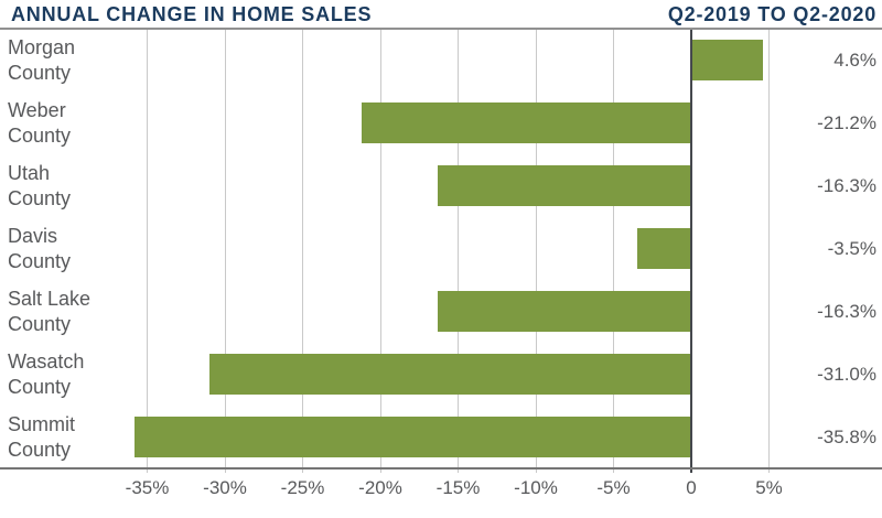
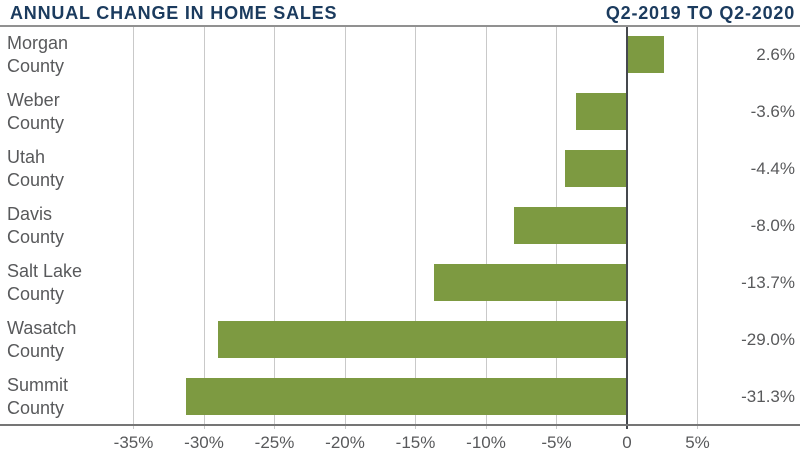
Morgan County: 4.6% -> 2.6%
Weber County: -21.2% -> -3.6%
Utah County: -16.3% -> -4.4%
Davis County: -3.5% -> -8.0%
Salt Lake County: -16.3% -> -13.7%
Wasatch County: -31.0% -> -29.0%
Summit County: -35.8% -> -31.3%
